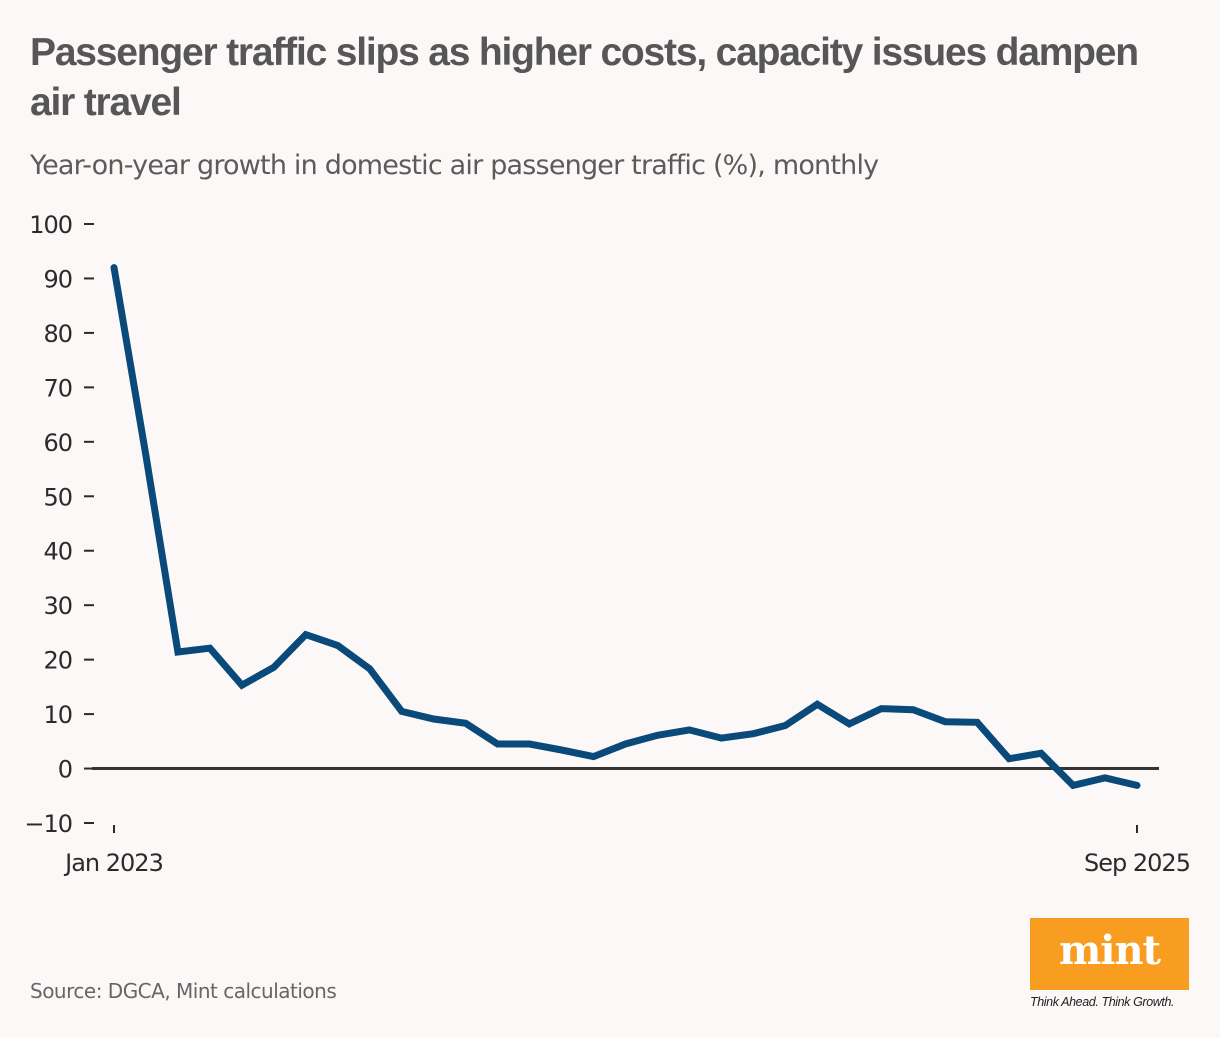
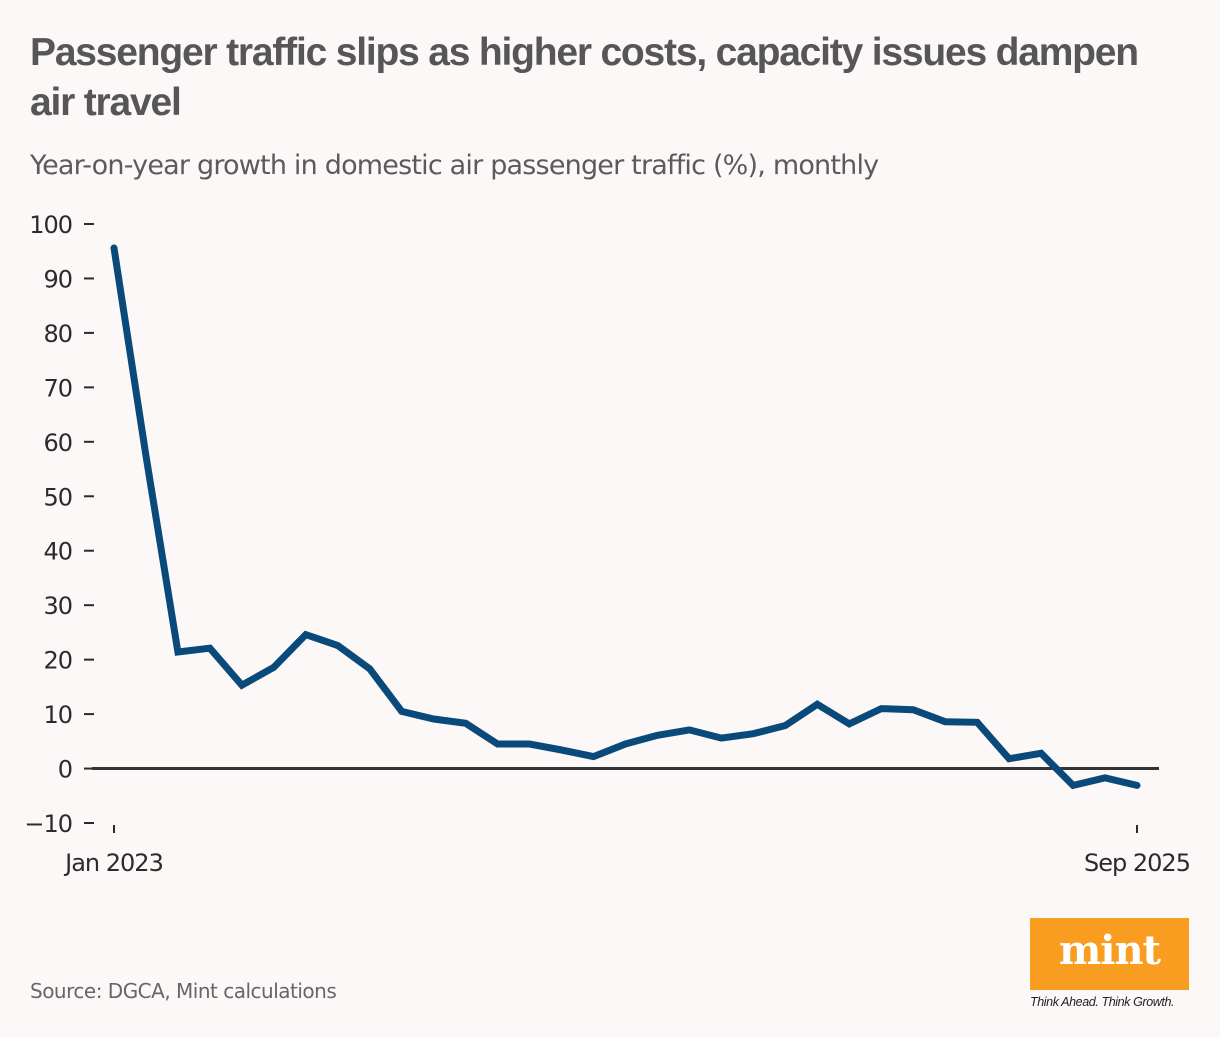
Jan 2023: 92 -> 96
